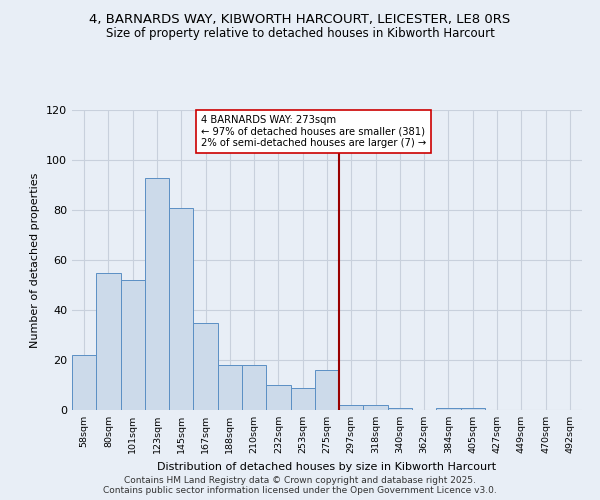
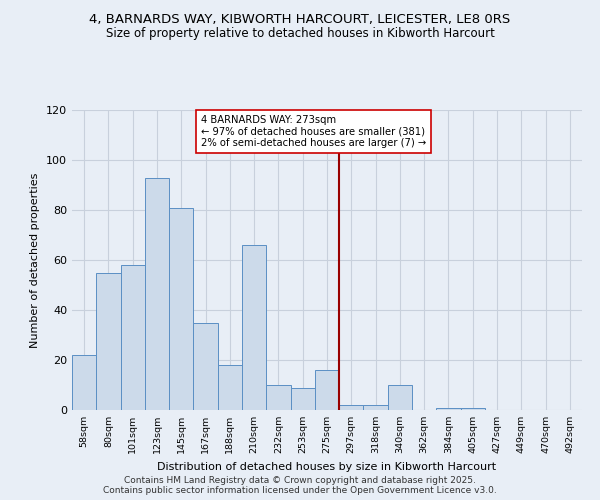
101sqm: 52 -> 58
210sqm: 18 -> 66
340sqm: 1 -> 10
